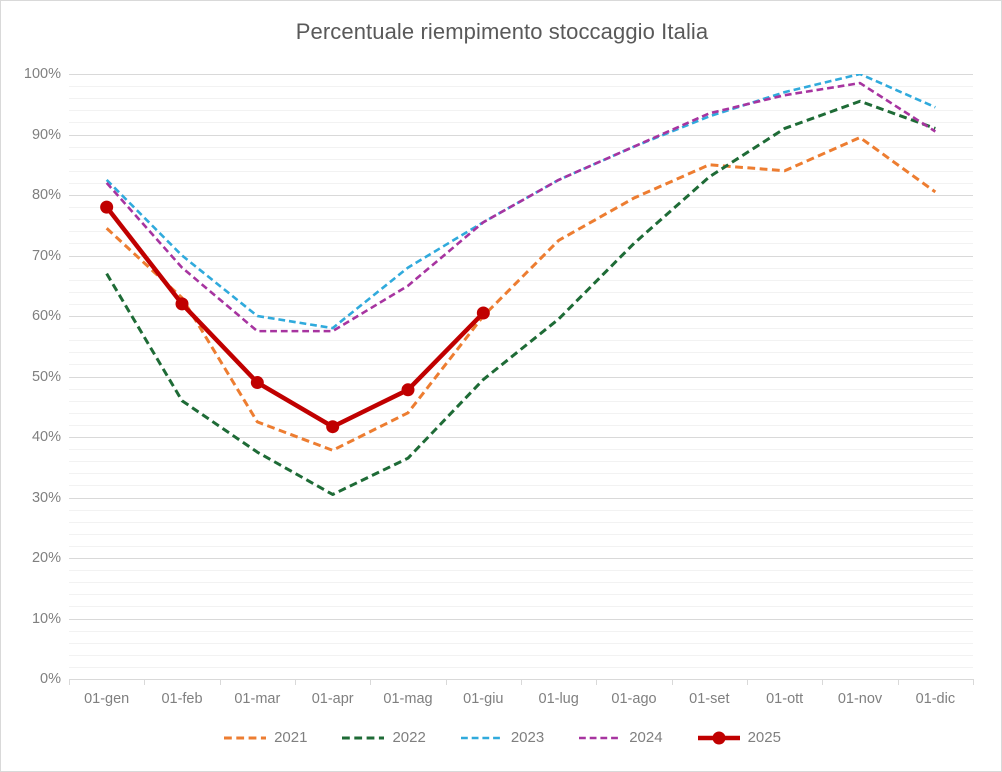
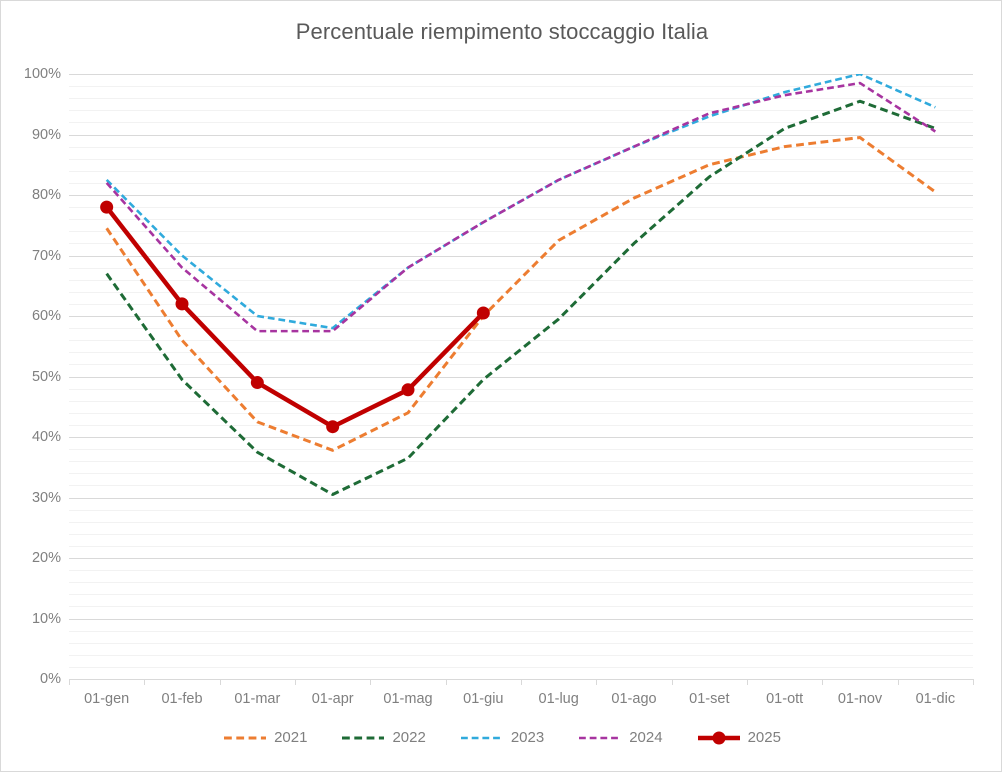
2021/01-feb: 63% -> 56%
2022/01-feb: 46% -> 50%
2024/01-mag: 65% -> 68%
2021/01-ott: 84% -> 88%
